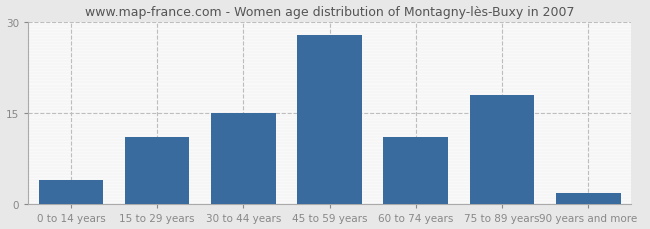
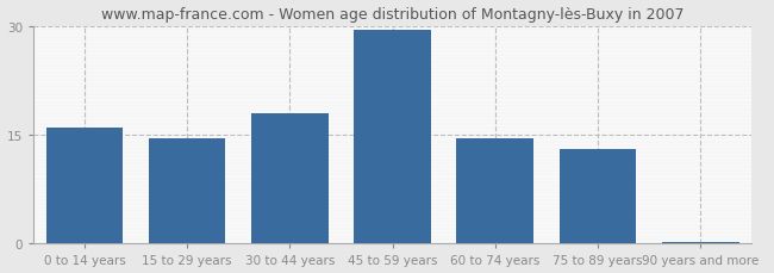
0 to 14 years: 4.0 -> 16.0
15 to 29 years: 11.0 -> 14.5
30 to 44 years: 15.0 -> 18.0
45 to 59 years: 27.8 -> 29.5
60 to 74 years: 11.0 -> 14.5
75 to 89 years: 18.0 -> 13.0
90 years and more: 1.8 -> 0.3
